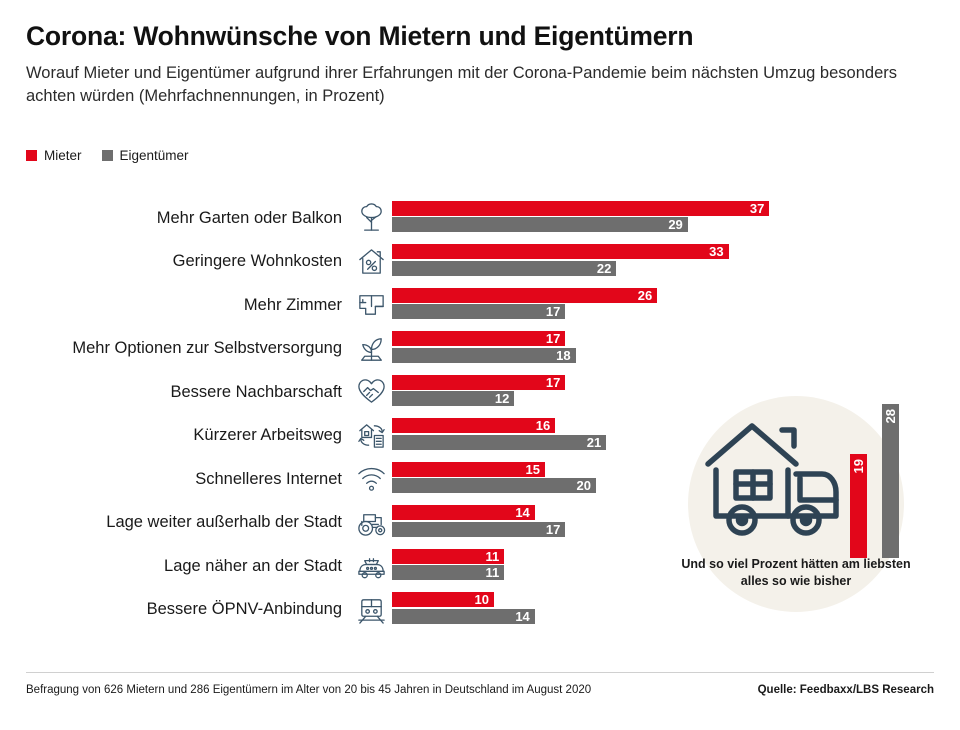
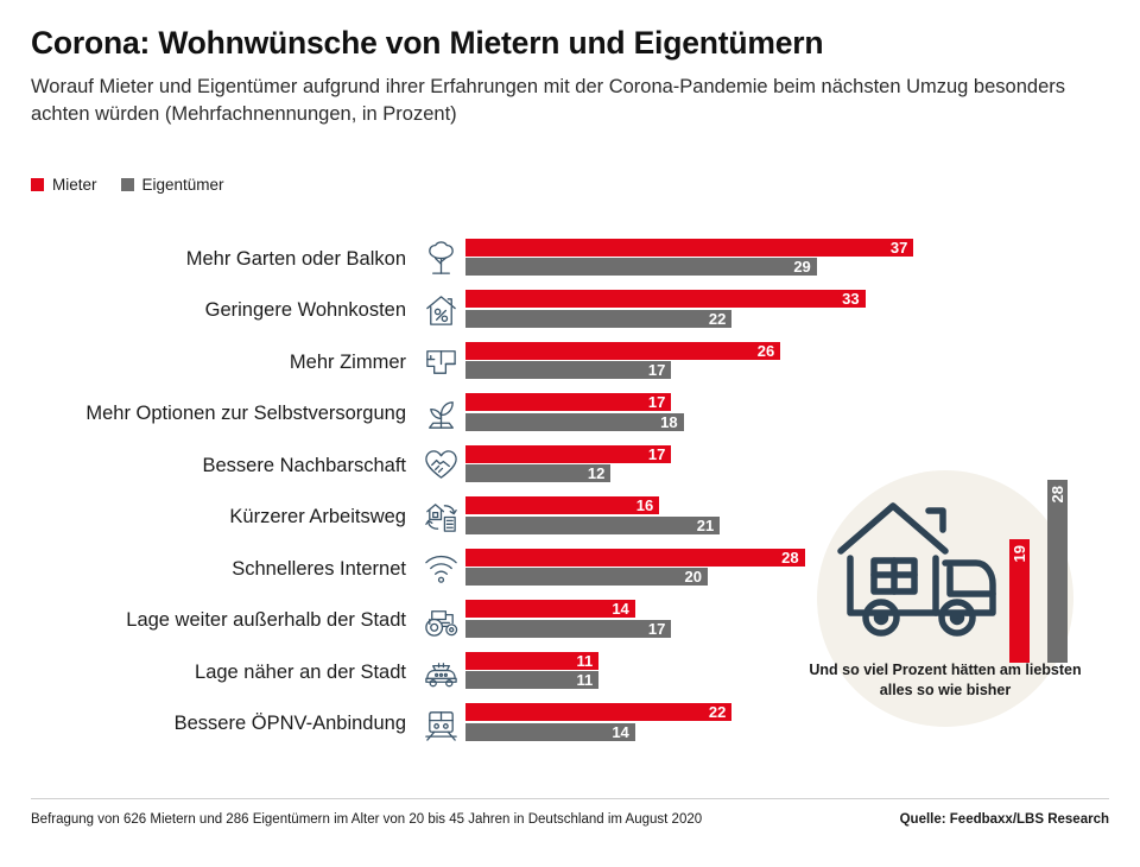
Mieter/Schnelleres Internet: 15 -> 28
Mieter/Bessere ÖPNV-Anbindung: 10 -> 22
